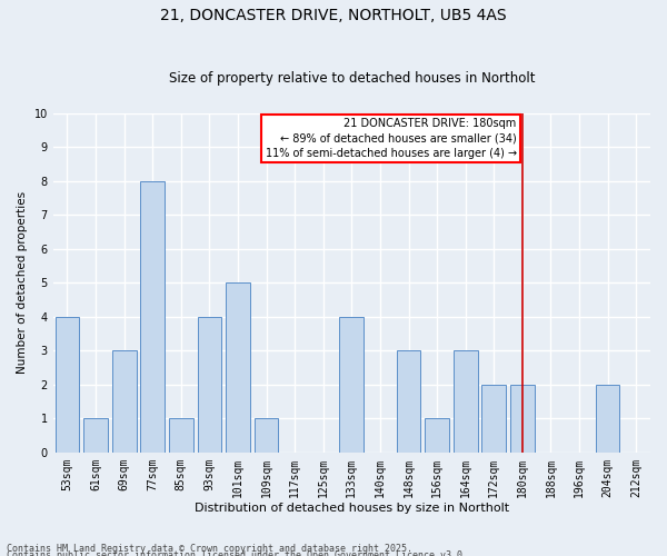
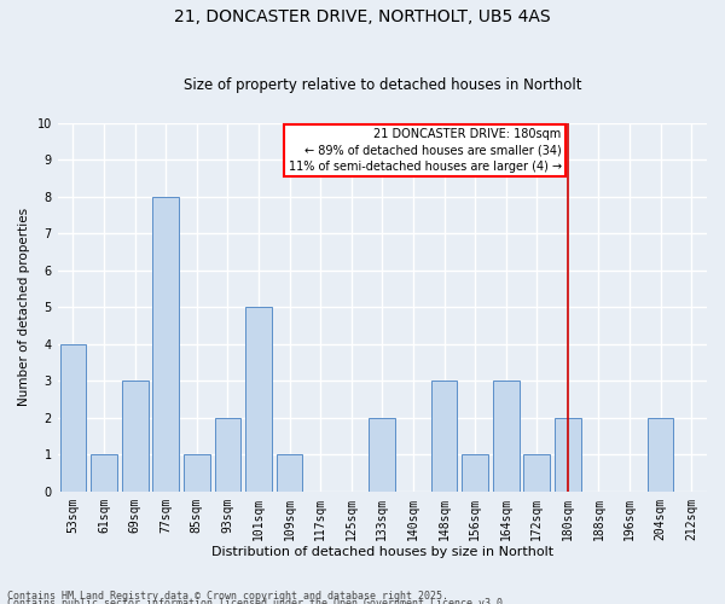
93sqm: 4 -> 2
133sqm: 4 -> 2
172sqm: 2 -> 1
